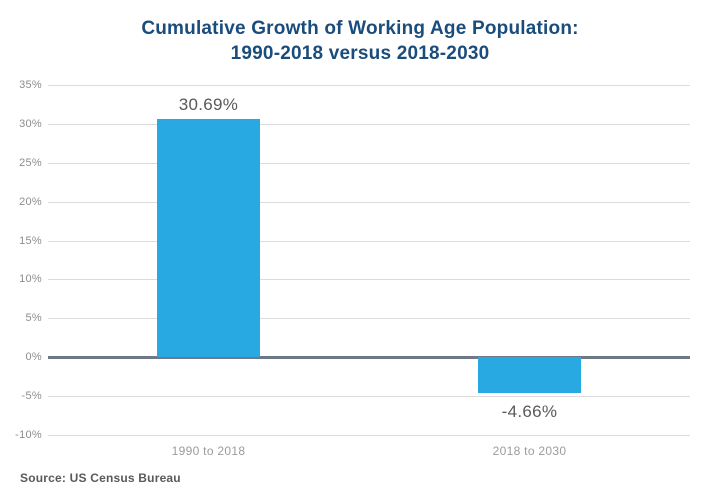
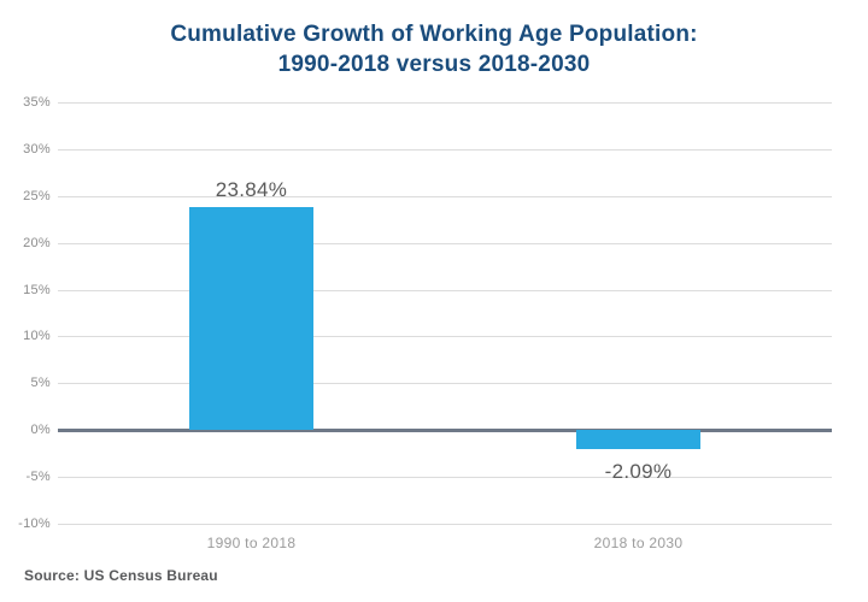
1990 to 2018: 30.69% -> 23.84%
2018 to 2030: -4.66% -> -2.09%
